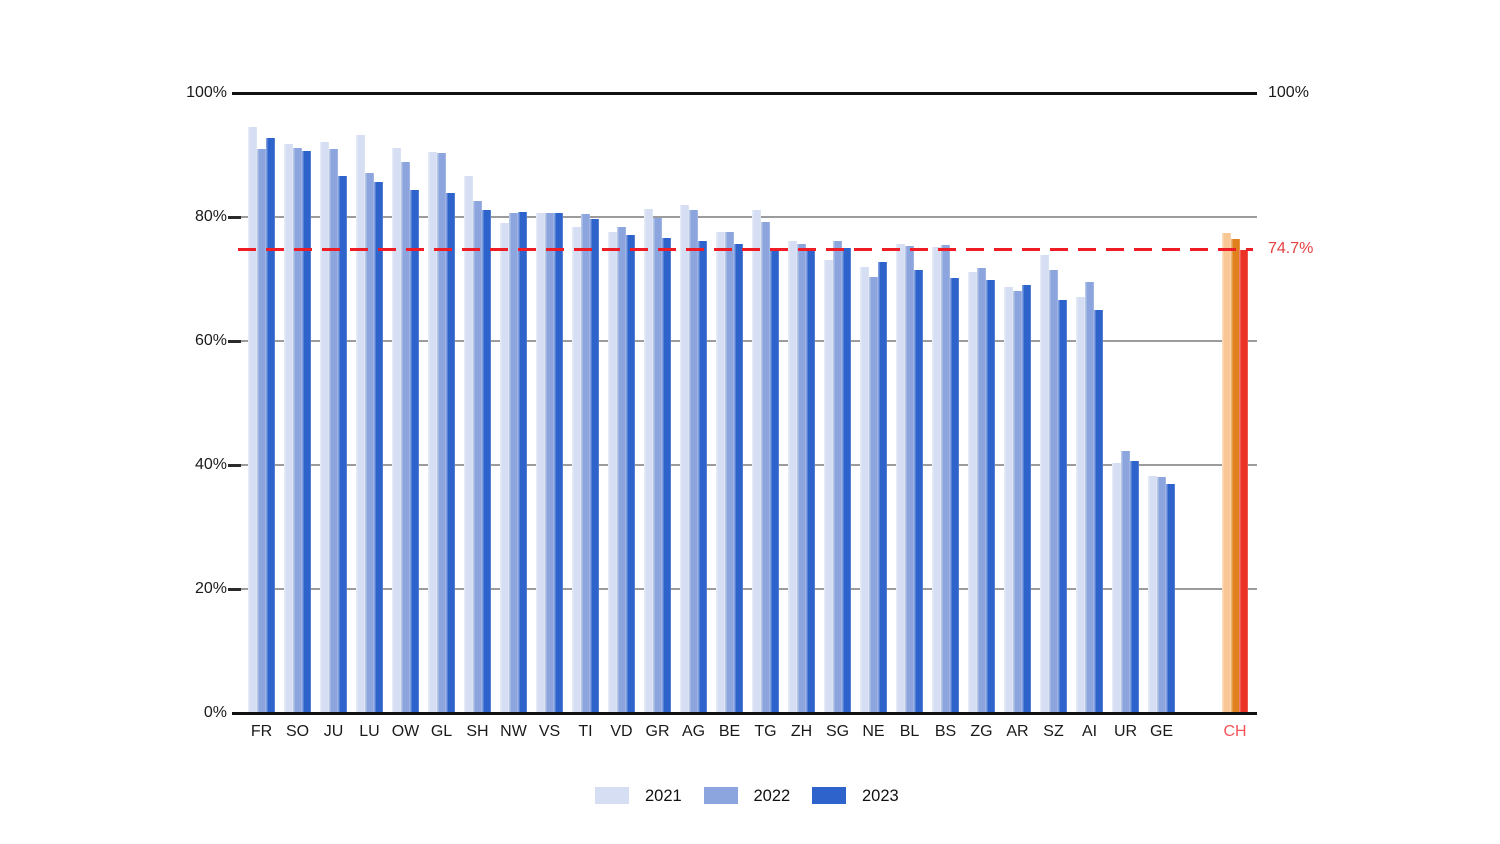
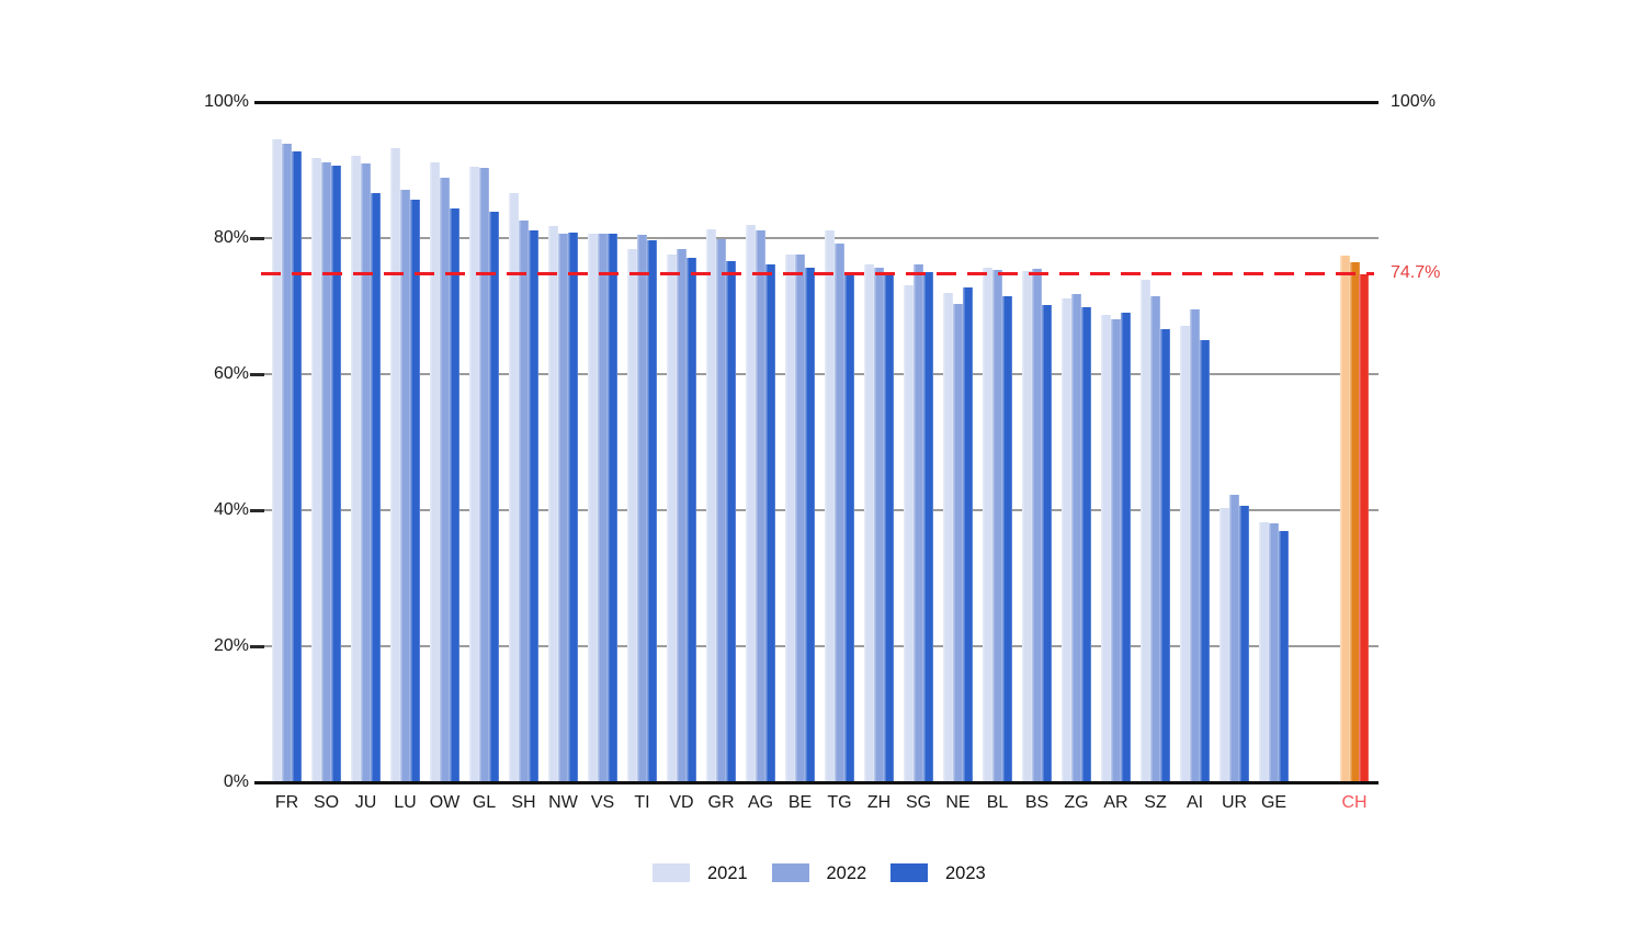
2022/FR: 91% -> 94%
2021/NW: 79% -> 82%
